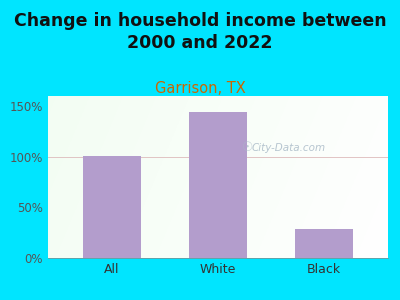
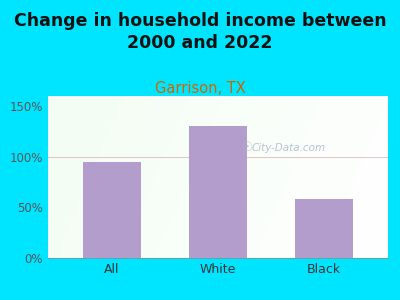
All: 101% -> 95%
White: 144% -> 130%
Black: 29% -> 58%
